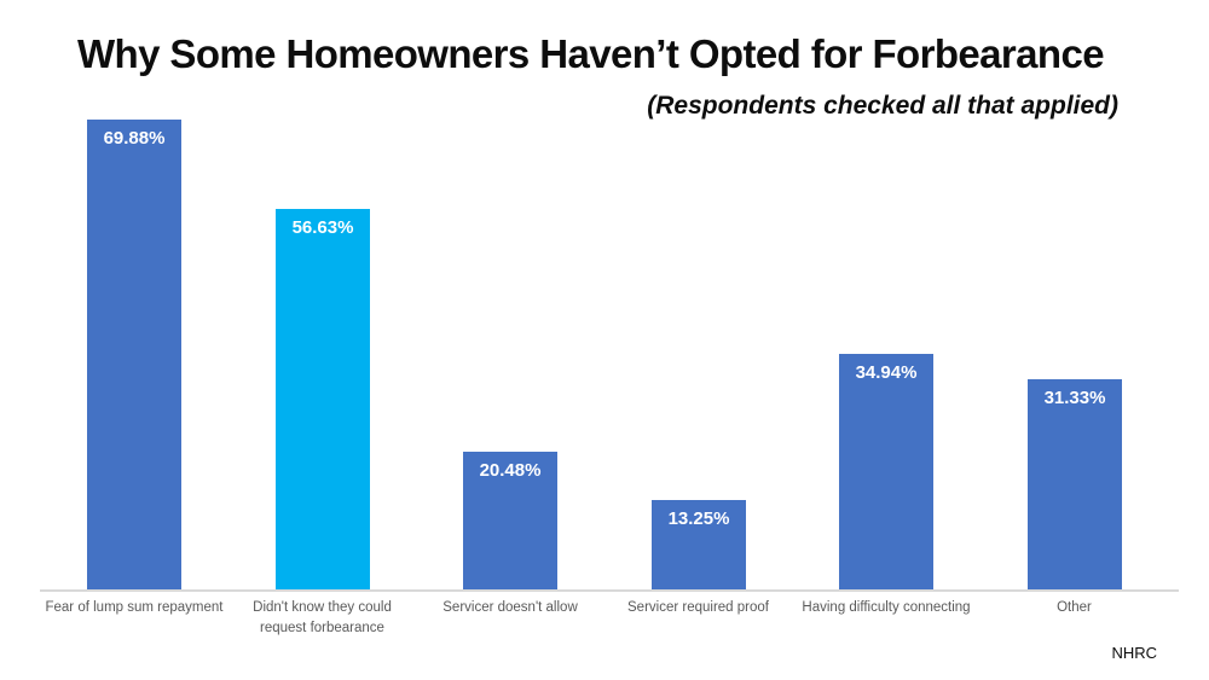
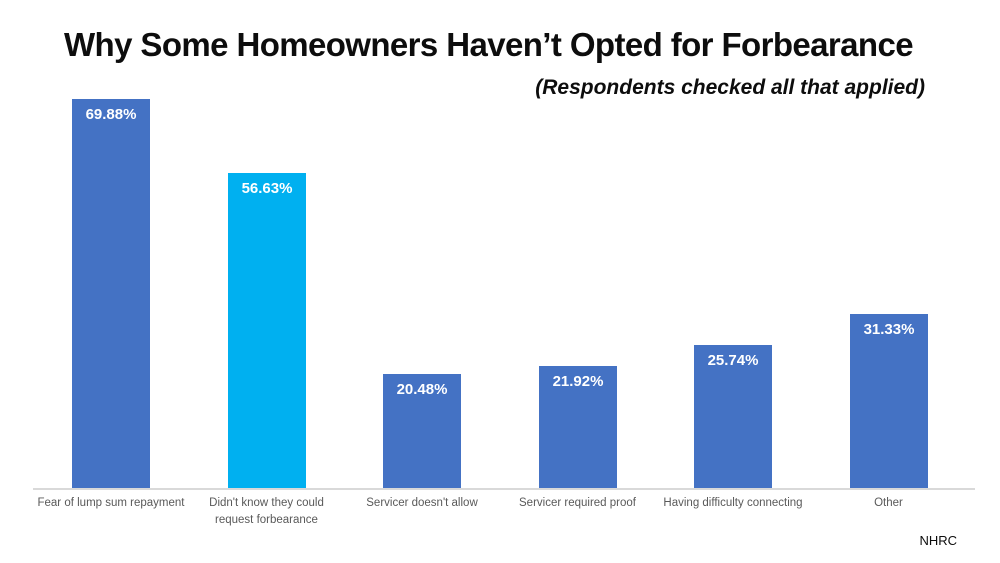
Servicer required proof: 13.25% -> 21.92%
Having difficulty connecting: 34.94% -> 25.74%
